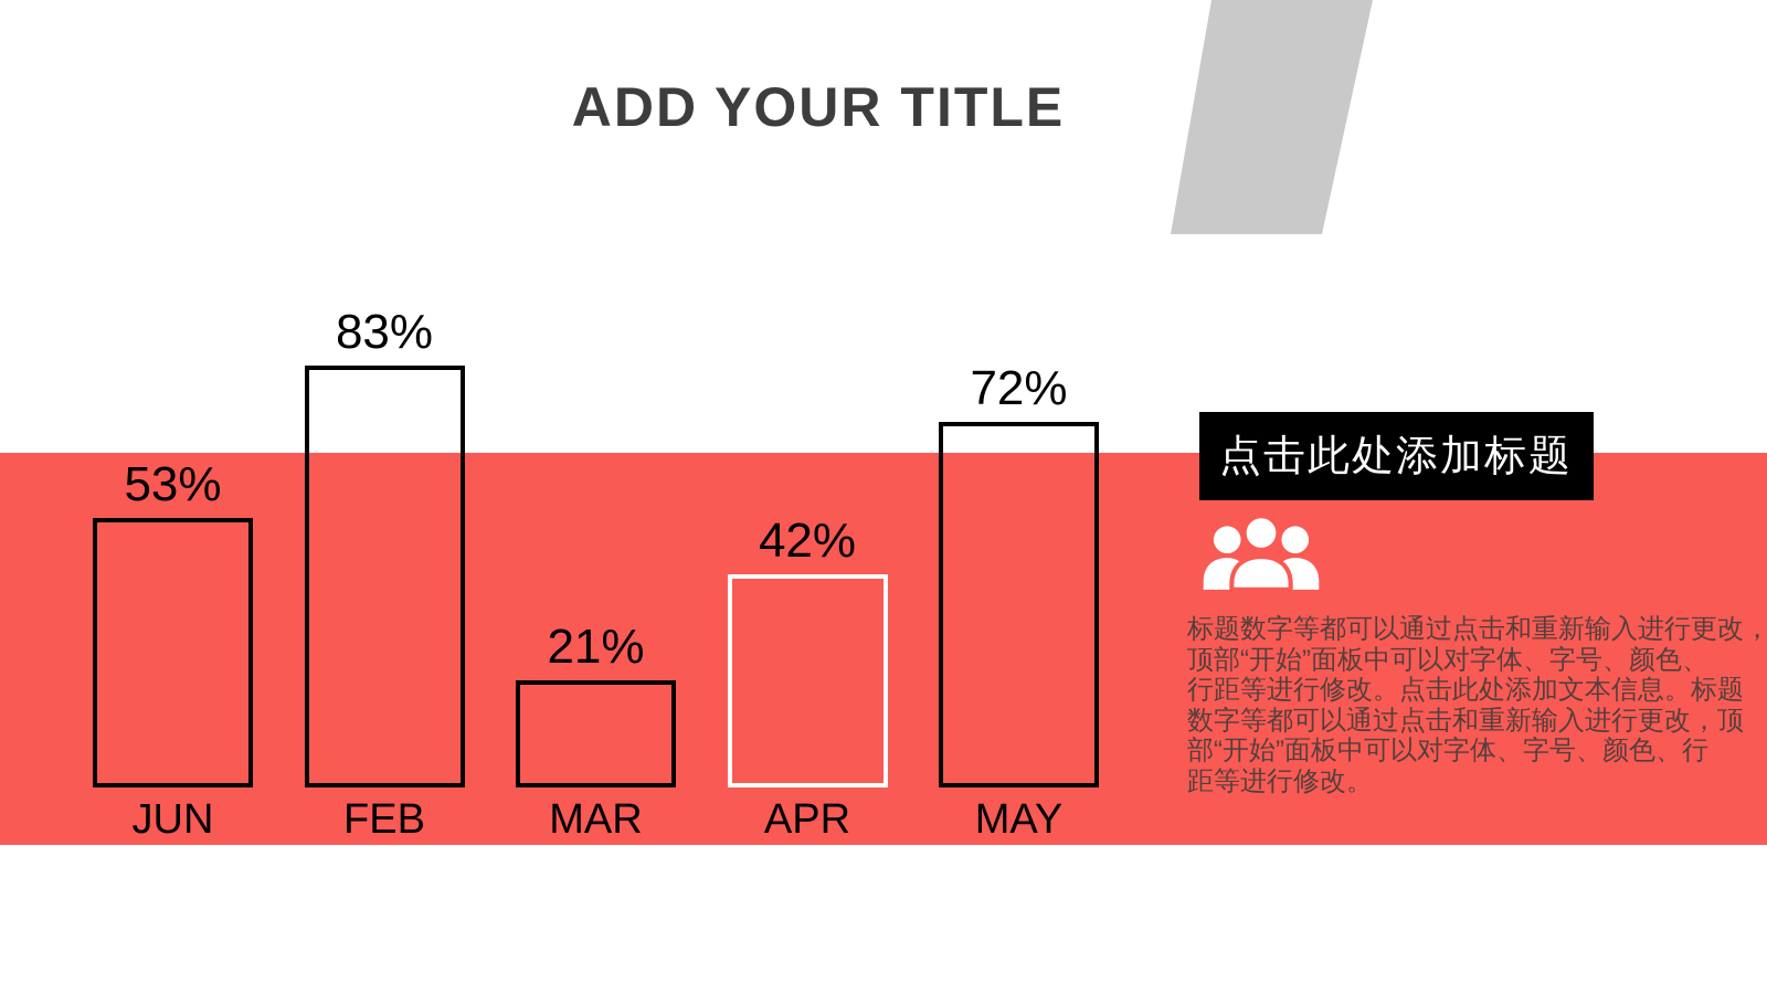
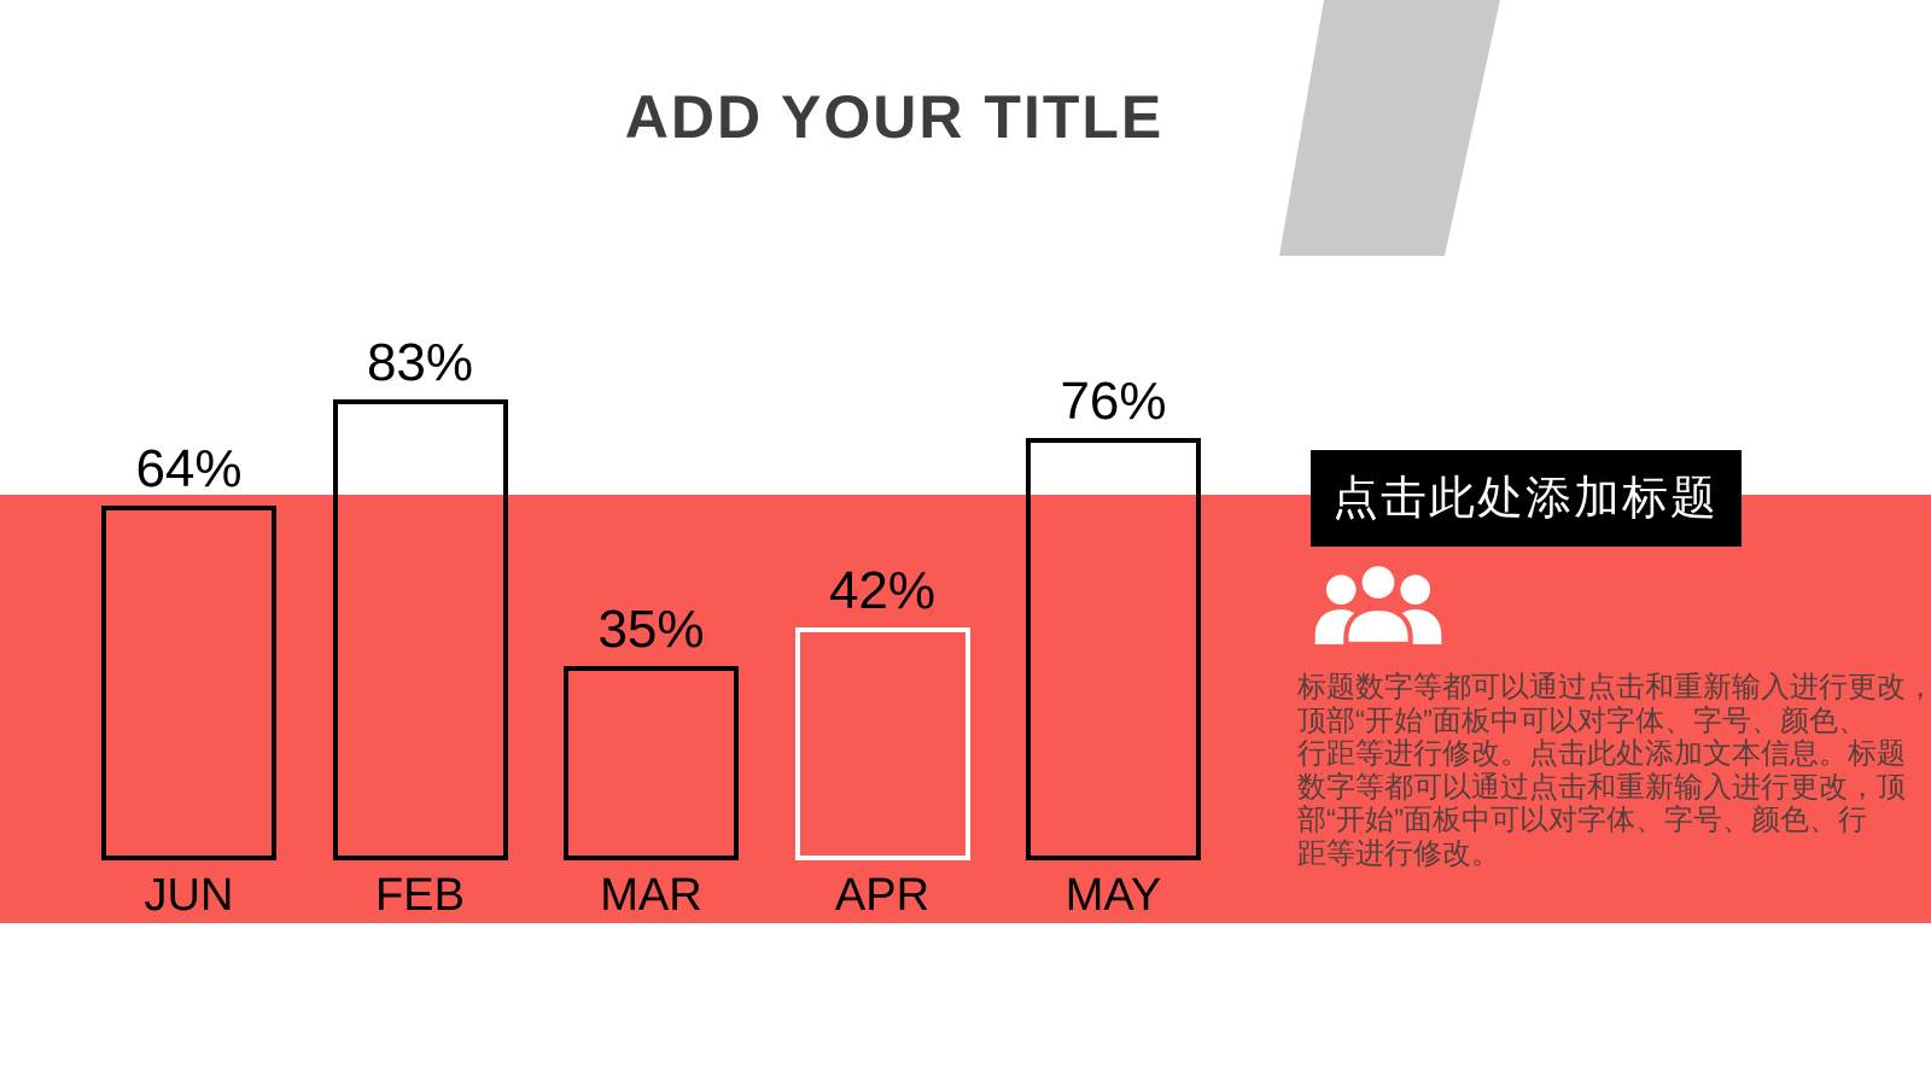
JUN: 53% -> 64%
MAR: 21% -> 35%
MAY: 72% -> 76%
